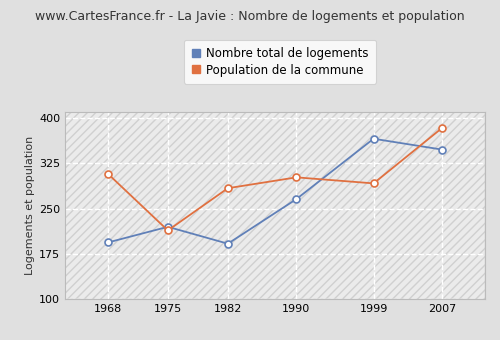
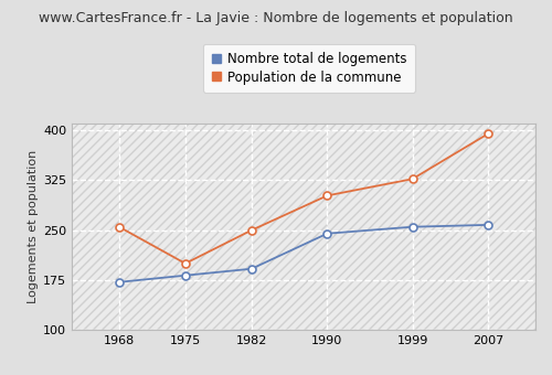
Nombre total de logements/1968: 194 -> 172
Population de la commune/1968: 308 -> 255
Nombre total de logements/1975: 220 -> 182
Population de la commune/1975: 214 -> 200
Population de la commune/1982: 284 -> 250
Nombre total de logements/1990: 266 -> 245
Nombre total de logements/1999: 366 -> 255
Population de la commune/1999: 292 -> 327
Nombre total de logements/2007: 348 -> 258
Population de la commune/2007: 384 -> 395
